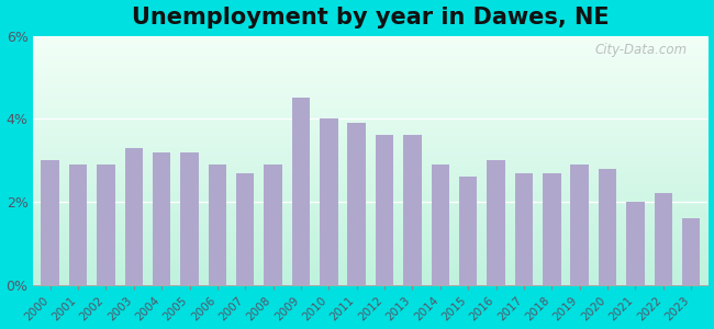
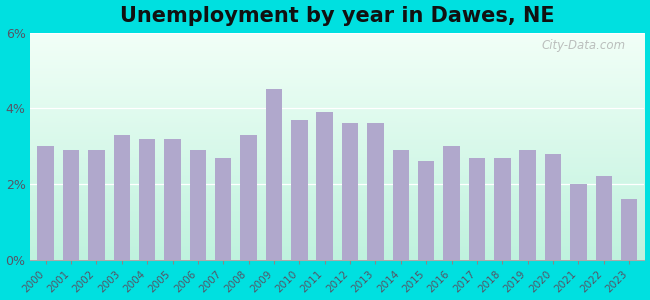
2008: 2.9% -> 3.3%
2010: 4.0% -> 3.7%
